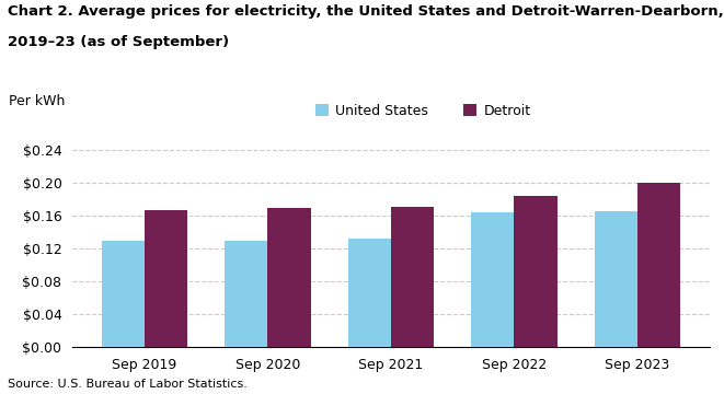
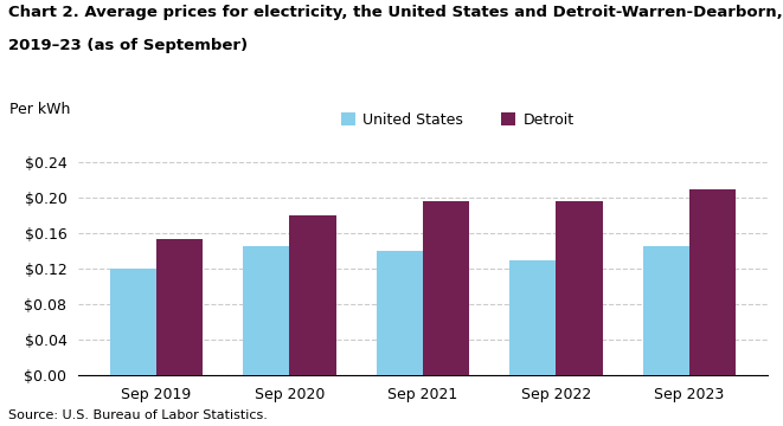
United States/Sep 2019: $0.130 -> $0.120
Detroit/Sep 2019: $0.168 -> $0.154
United States/Sep 2020: $0.130 -> $0.146
Detroit/Sep 2020: $0.169 -> $0.180
United States/Sep 2021: $0.132 -> $0.140
Detroit/Sep 2021: $0.171 -> $0.196
United States/Sep 2022: $0.164 -> $0.130
Detroit/Sep 2022: $0.184 -> $0.196
United States/Sep 2023: $0.166 -> $0.146
Detroit/Sep 2023: $0.201 -> $0.210
